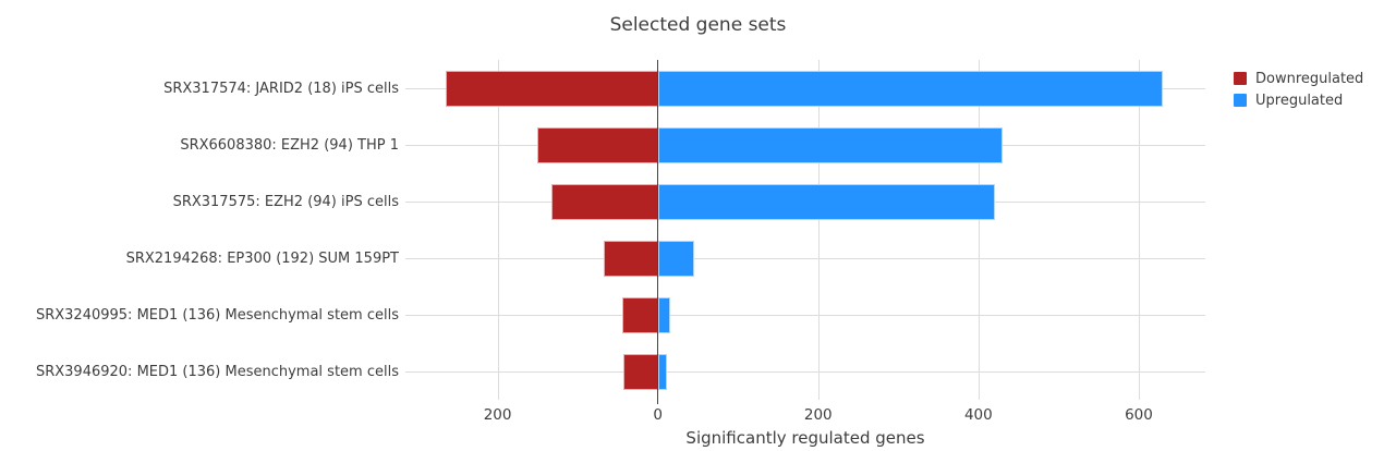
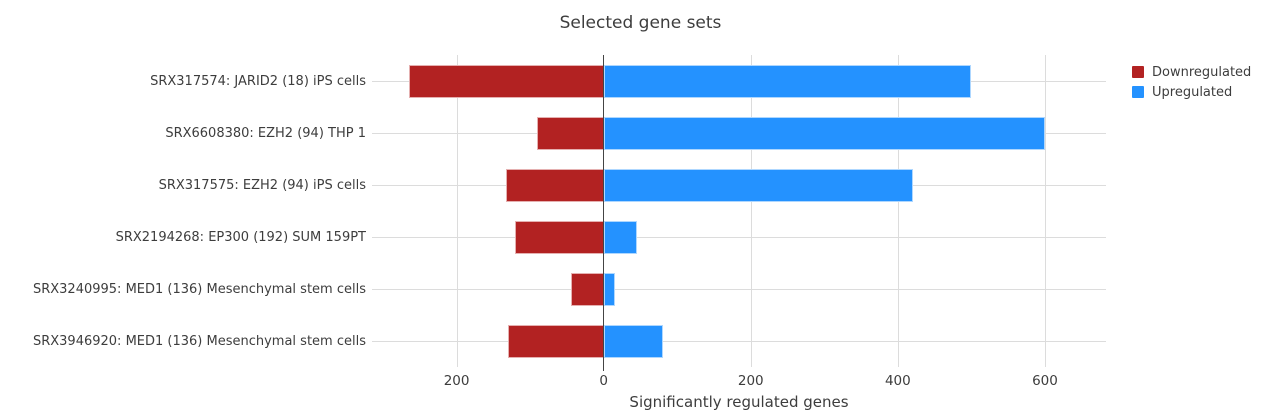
Upregulated/SRX317574: JARID2 (18) iPS cells: 630 -> 500
Downregulated/SRX6608380: EZH2 (94) THP 1: 150 -> 90
Upregulated/SRX6608380: EZH2 (94) THP 1: 430 -> 600
Downregulated/SRX2194268: EP300 (192) SUM 159PT: 70 -> 120
Downregulated/SRX3946920: MED1 (136) Mesenchymal stem cells: 40 -> 130
Upregulated/SRX3946920: MED1 (136) Mesenchymal stem cells: 10 -> 80
